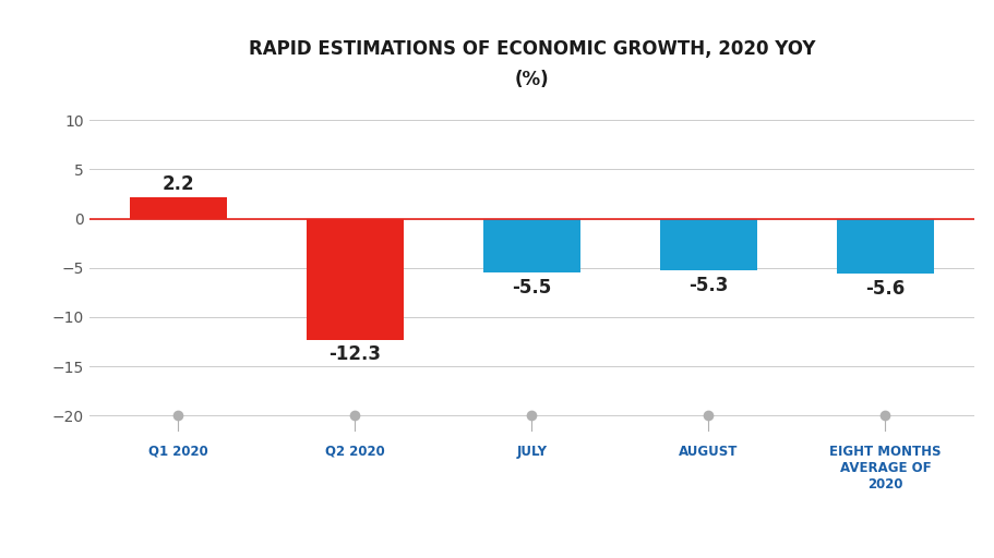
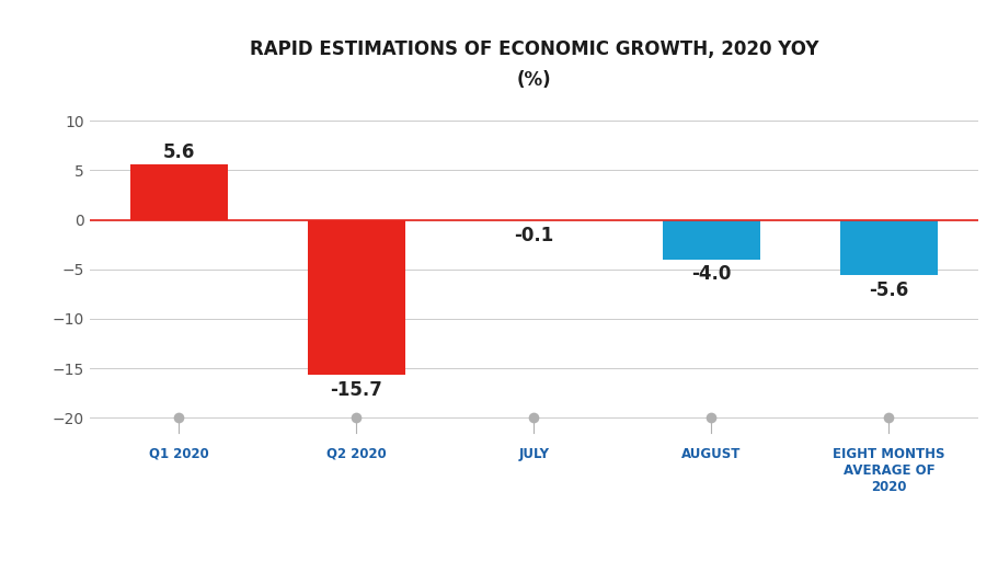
Q1 2020: 2.2 -> 5.6
Q2 2020: -12.3 -> -15.7
JULY: -5.5 -> -0.1
AUGUST: -5.3 -> -4.0
